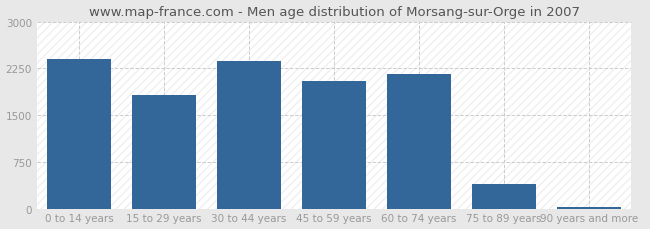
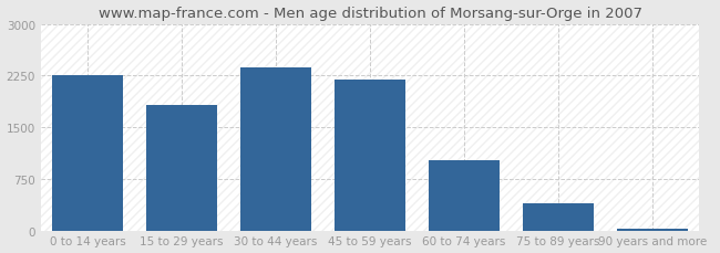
0 to 14 years: 2400 -> 2260
45 to 59 years: 2040 -> 2190
60 to 74 years: 2160 -> 1020
